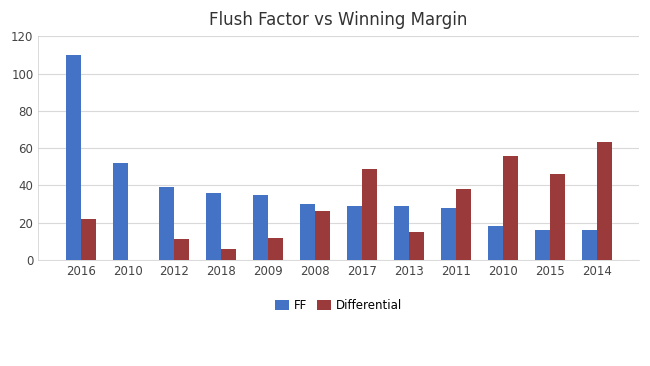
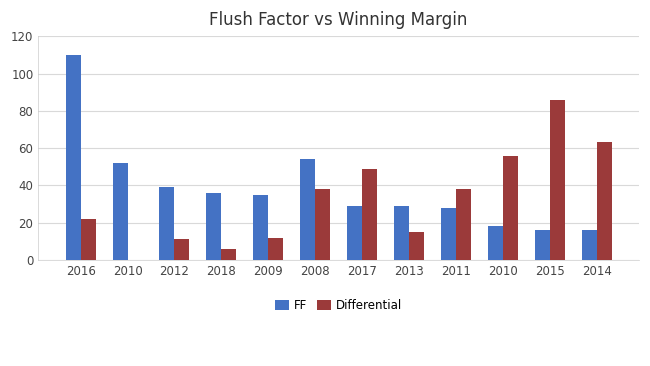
FF/2008: 30 -> 54
Differential/2008: 26 -> 38
Differential/2015: 46 -> 86
